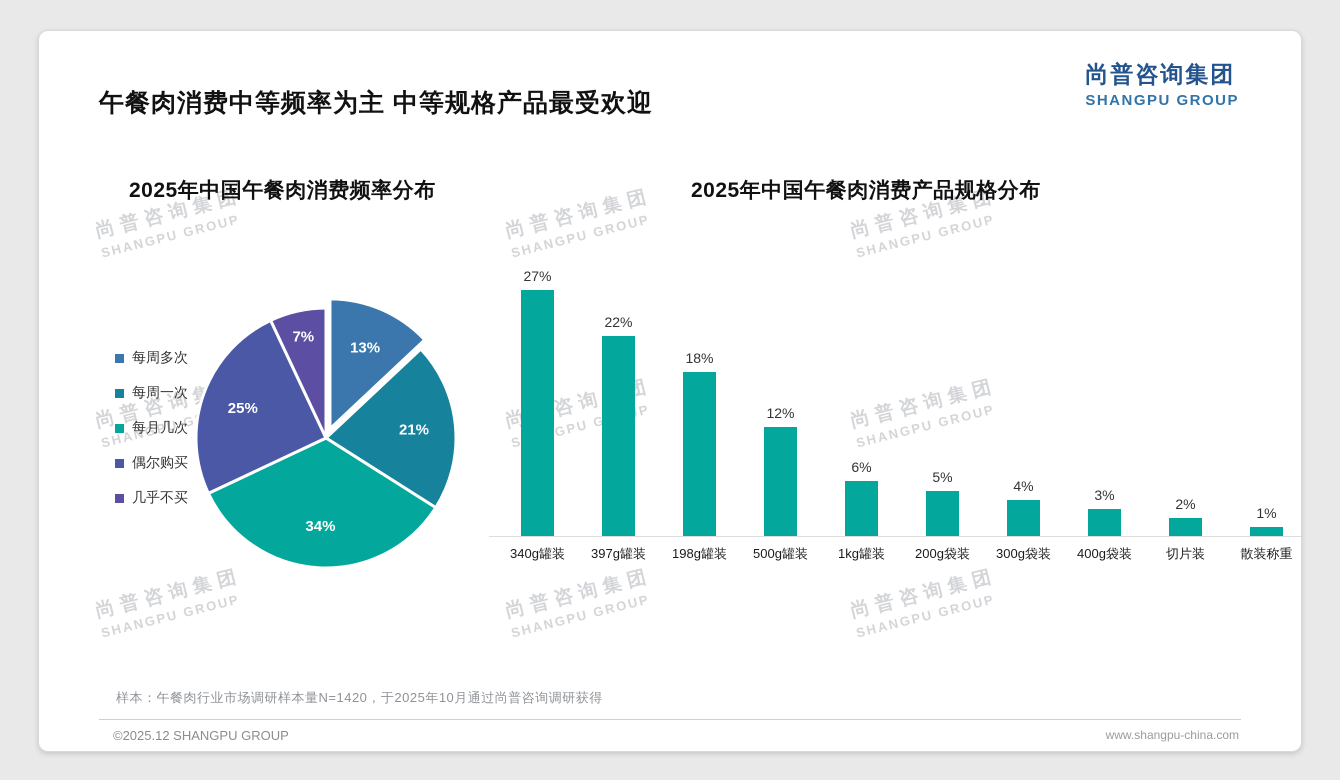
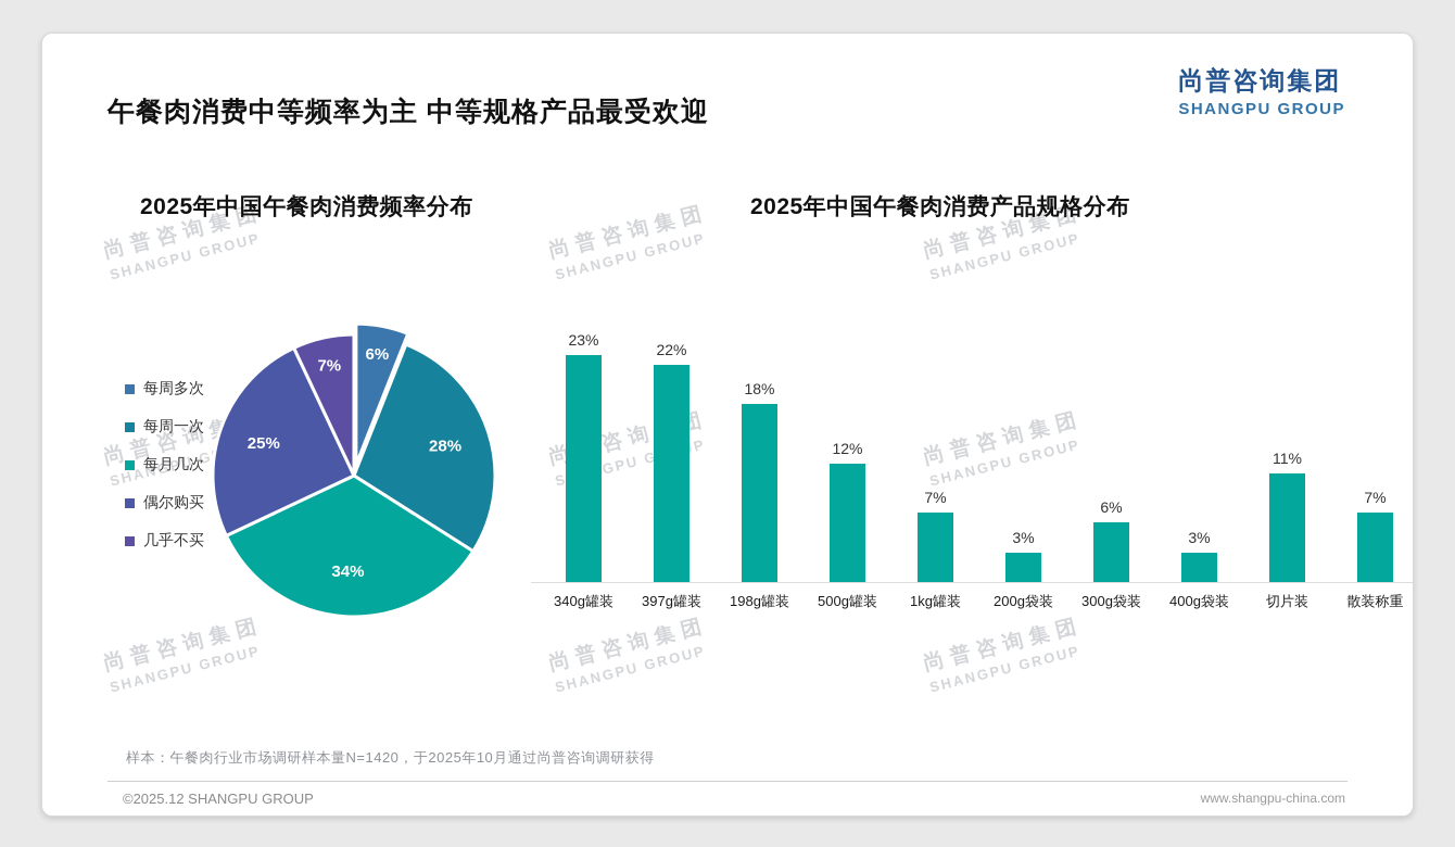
2025年中国午餐肉消费频率分布/每周多次: 13% -> 6%
2025年中国午餐肉消费频率分布/每周一次: 21% -> 28%
2025年中国午餐肉消费产品规格分布/340g罐装: 27% -> 23%
2025年中国午餐肉消费产品规格分布/1kg罐装: 6% -> 7%
2025年中国午餐肉消费产品规格分布/200g袋装: 5% -> 3%
2025年中国午餐肉消费产品规格分布/300g袋装: 4% -> 6%
2025年中国午餐肉消费产品规格分布/切片装: 2% -> 11%
2025年中国午餐肉消费产品规格分布/散装称重: 1% -> 7%
